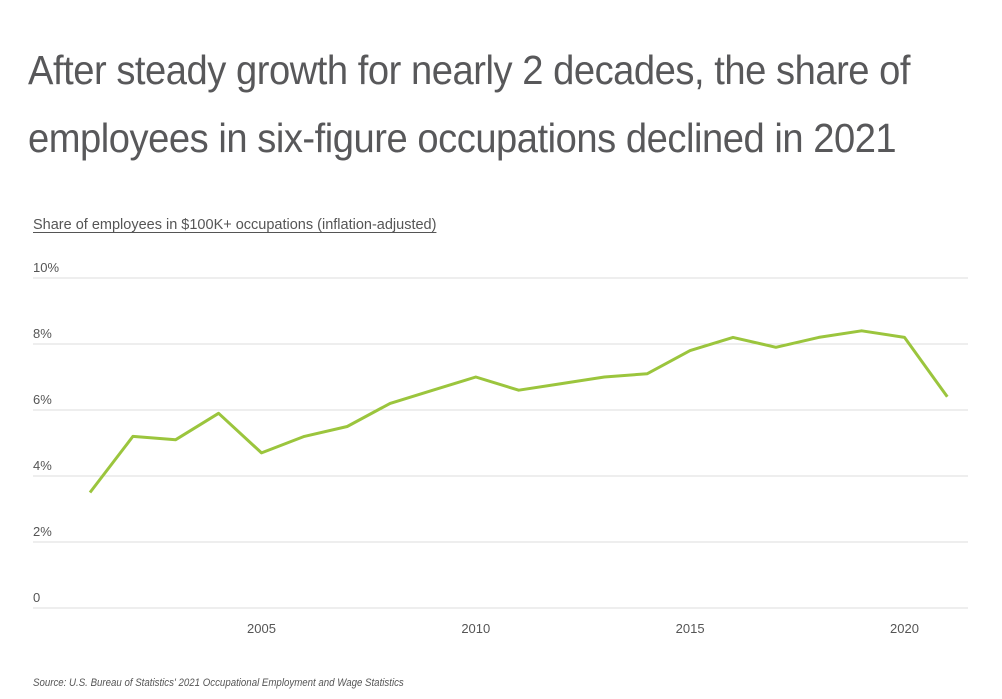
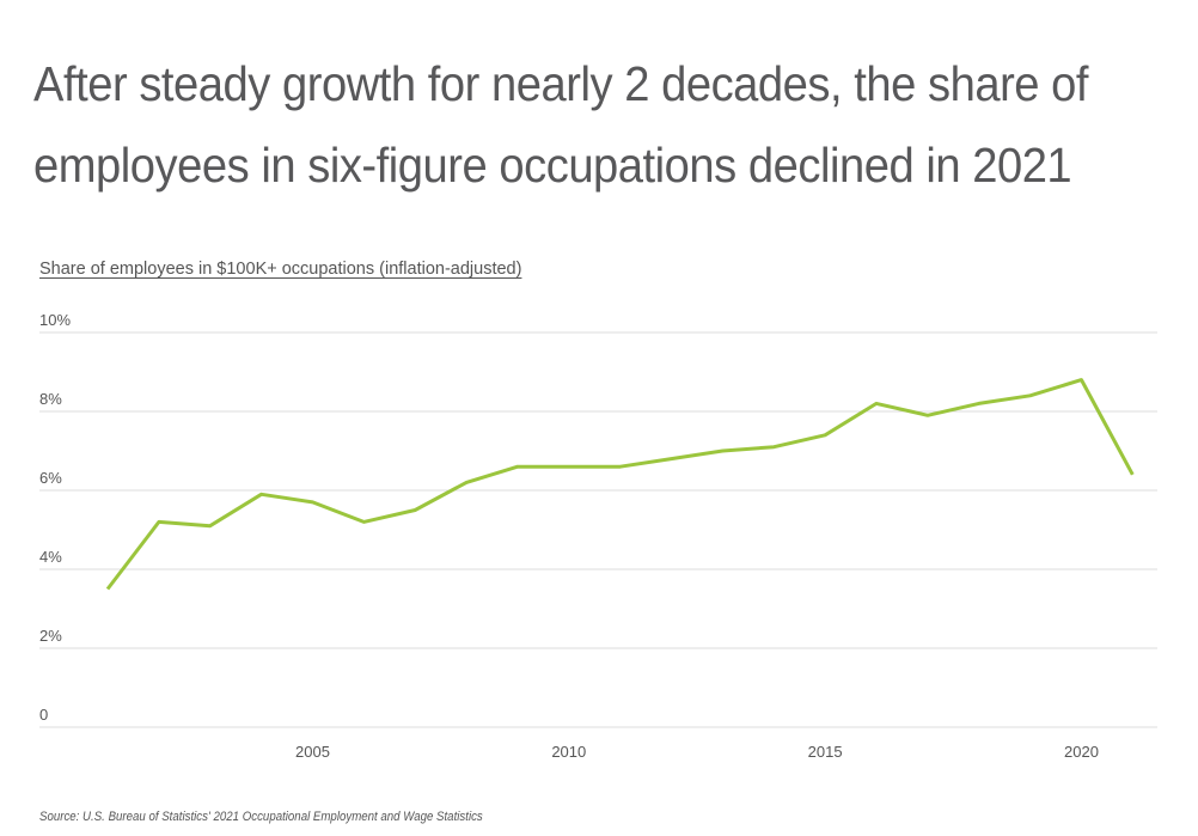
2005: 4.7% -> 5.7%
2010: 7.0% -> 6.6%
2015: 7.8% -> 7.4%
2020: 8.2% -> 8.8%
